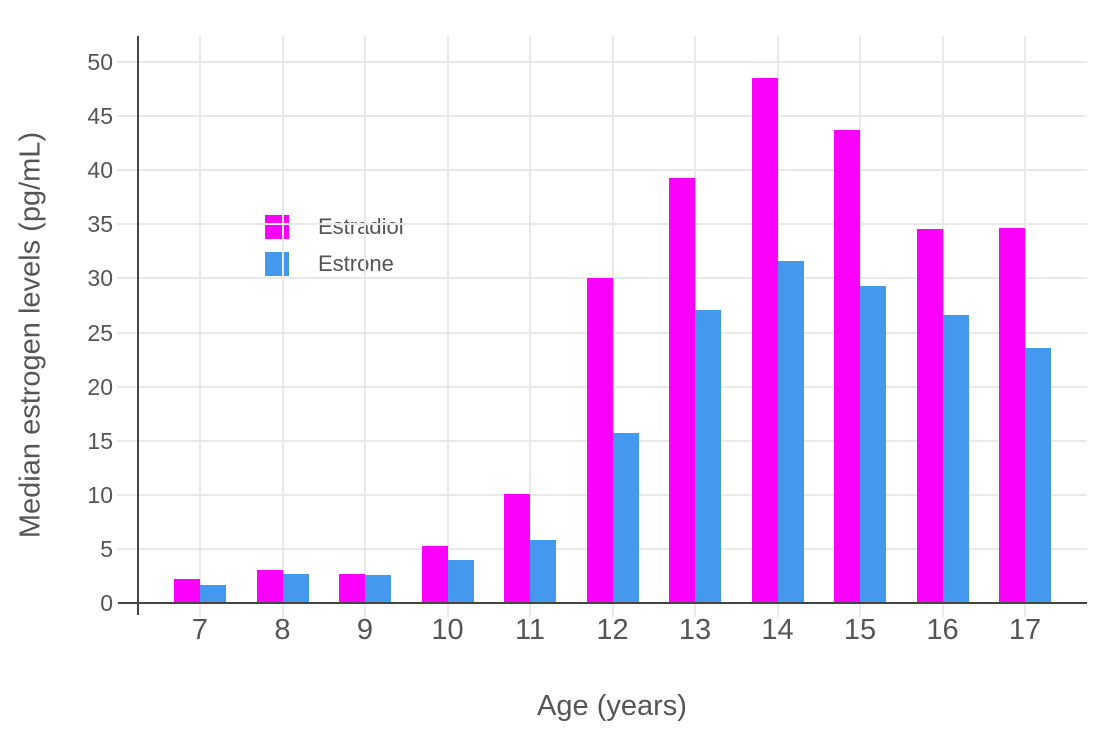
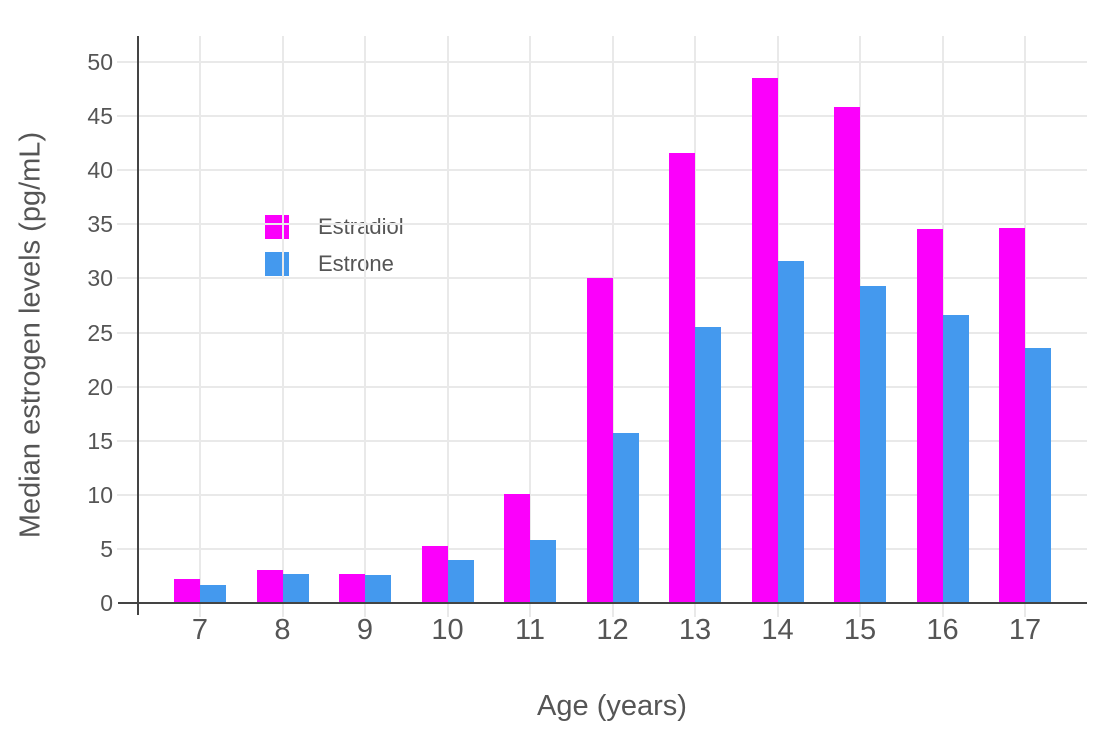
Estradiol/13: 39.3 -> 41.6
Estrone/13: 27.1 -> 25.5
Estradiol/15: 43.7 -> 45.8
